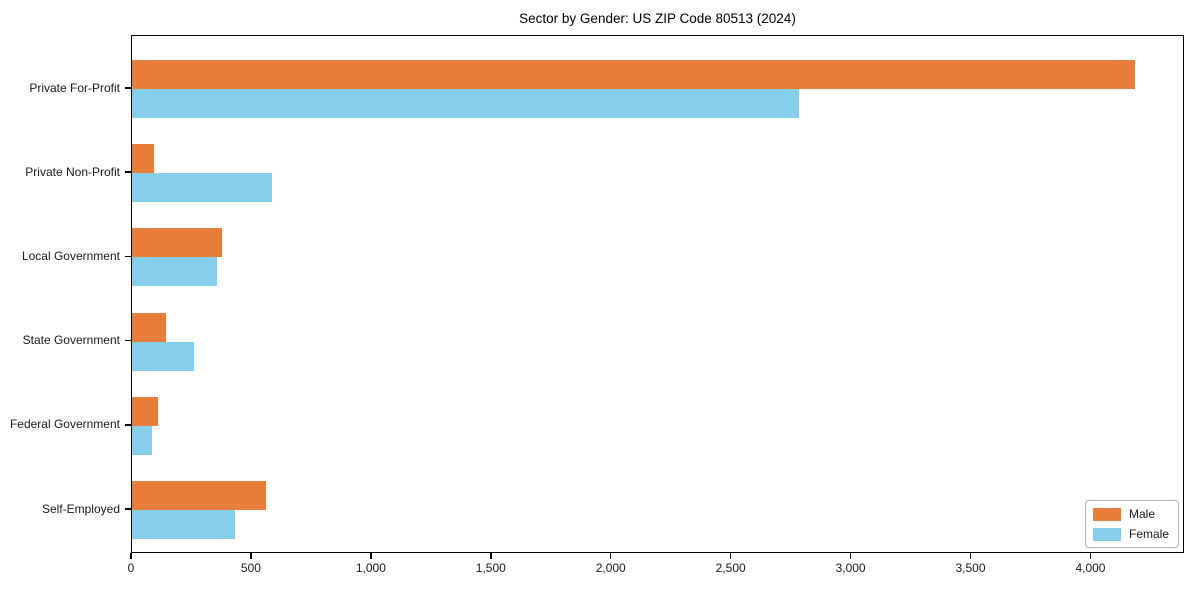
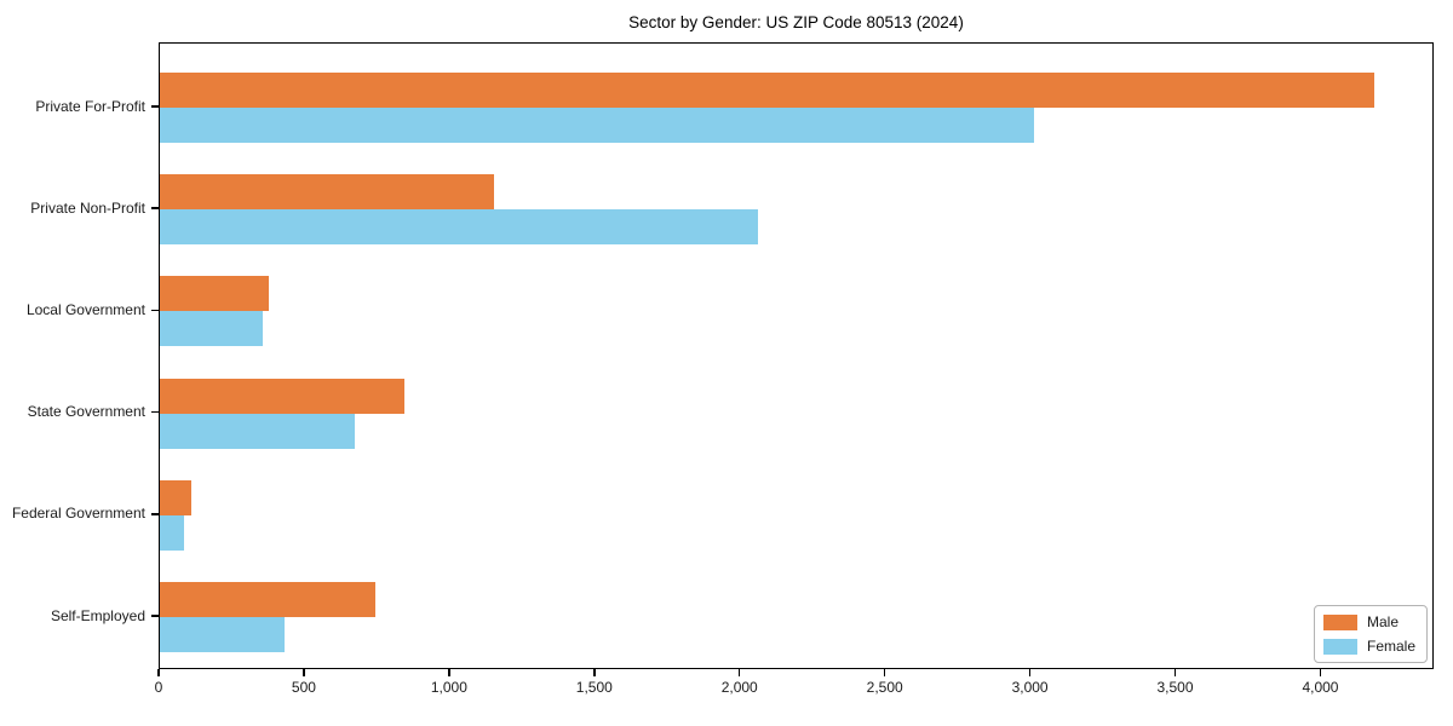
Female/Private For-Profit: 2780 -> 3010
Male/Private Non-Profit: 90 -> 1150
Female/Private Non-Profit: 580 -> 2060
Male/State Government: 140 -> 840
Female/State Government: 260 -> 670
Male/Self-Employed: 560 -> 740
